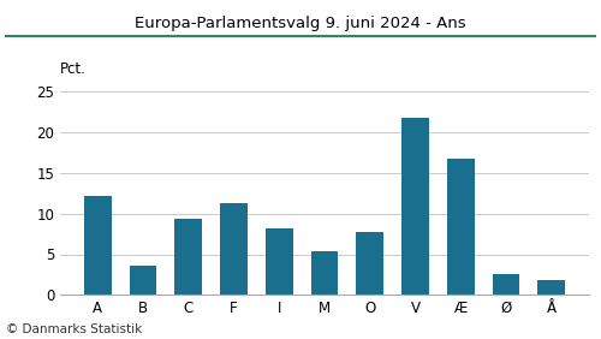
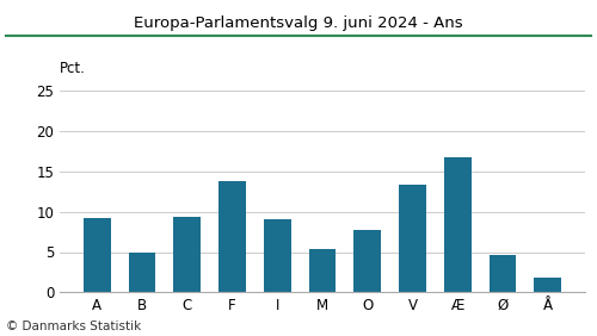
A: 12.2 -> 9.2
B: 3.6 -> 5.0
F: 11.3 -> 13.8
I: 8.2 -> 9.0
V: 21.8 -> 13.4
Ø: 2.5 -> 4.6
